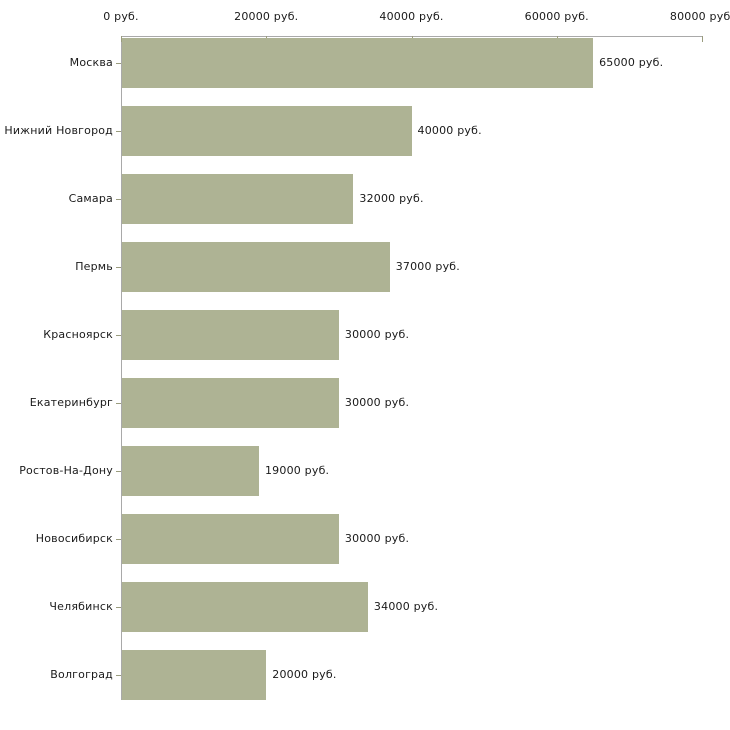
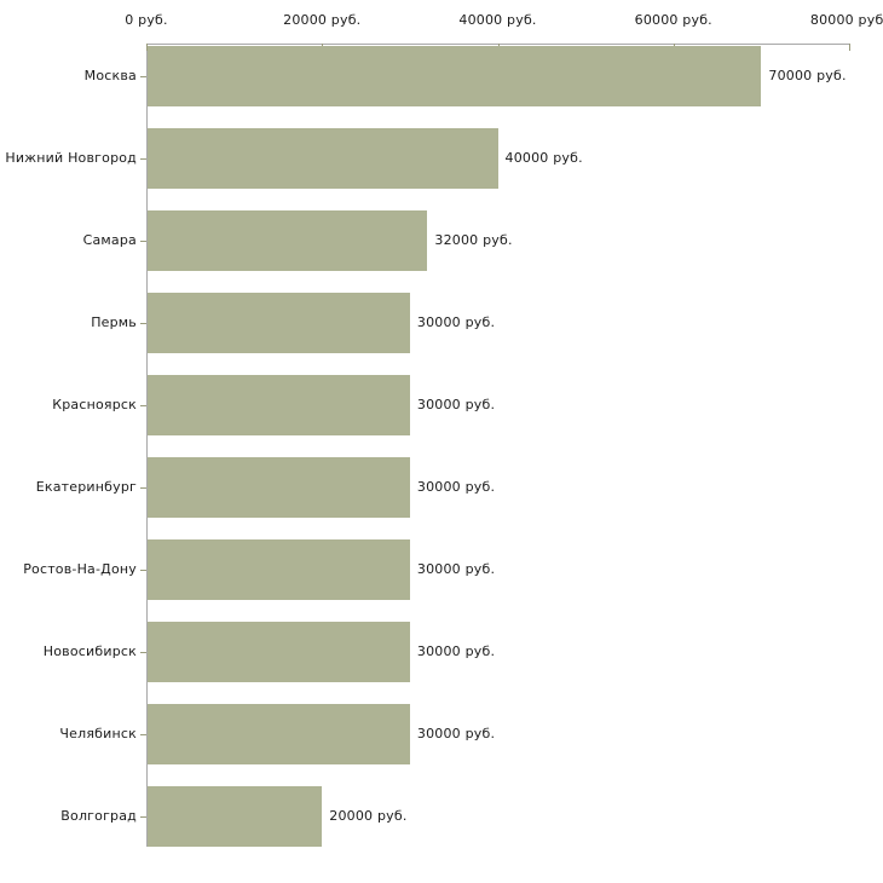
Москва: 65000 -> 70000
Пермь: 37000 -> 30000
Ростов-На-Дону: 19000 -> 30000
Челябинск: 34000 -> 30000
